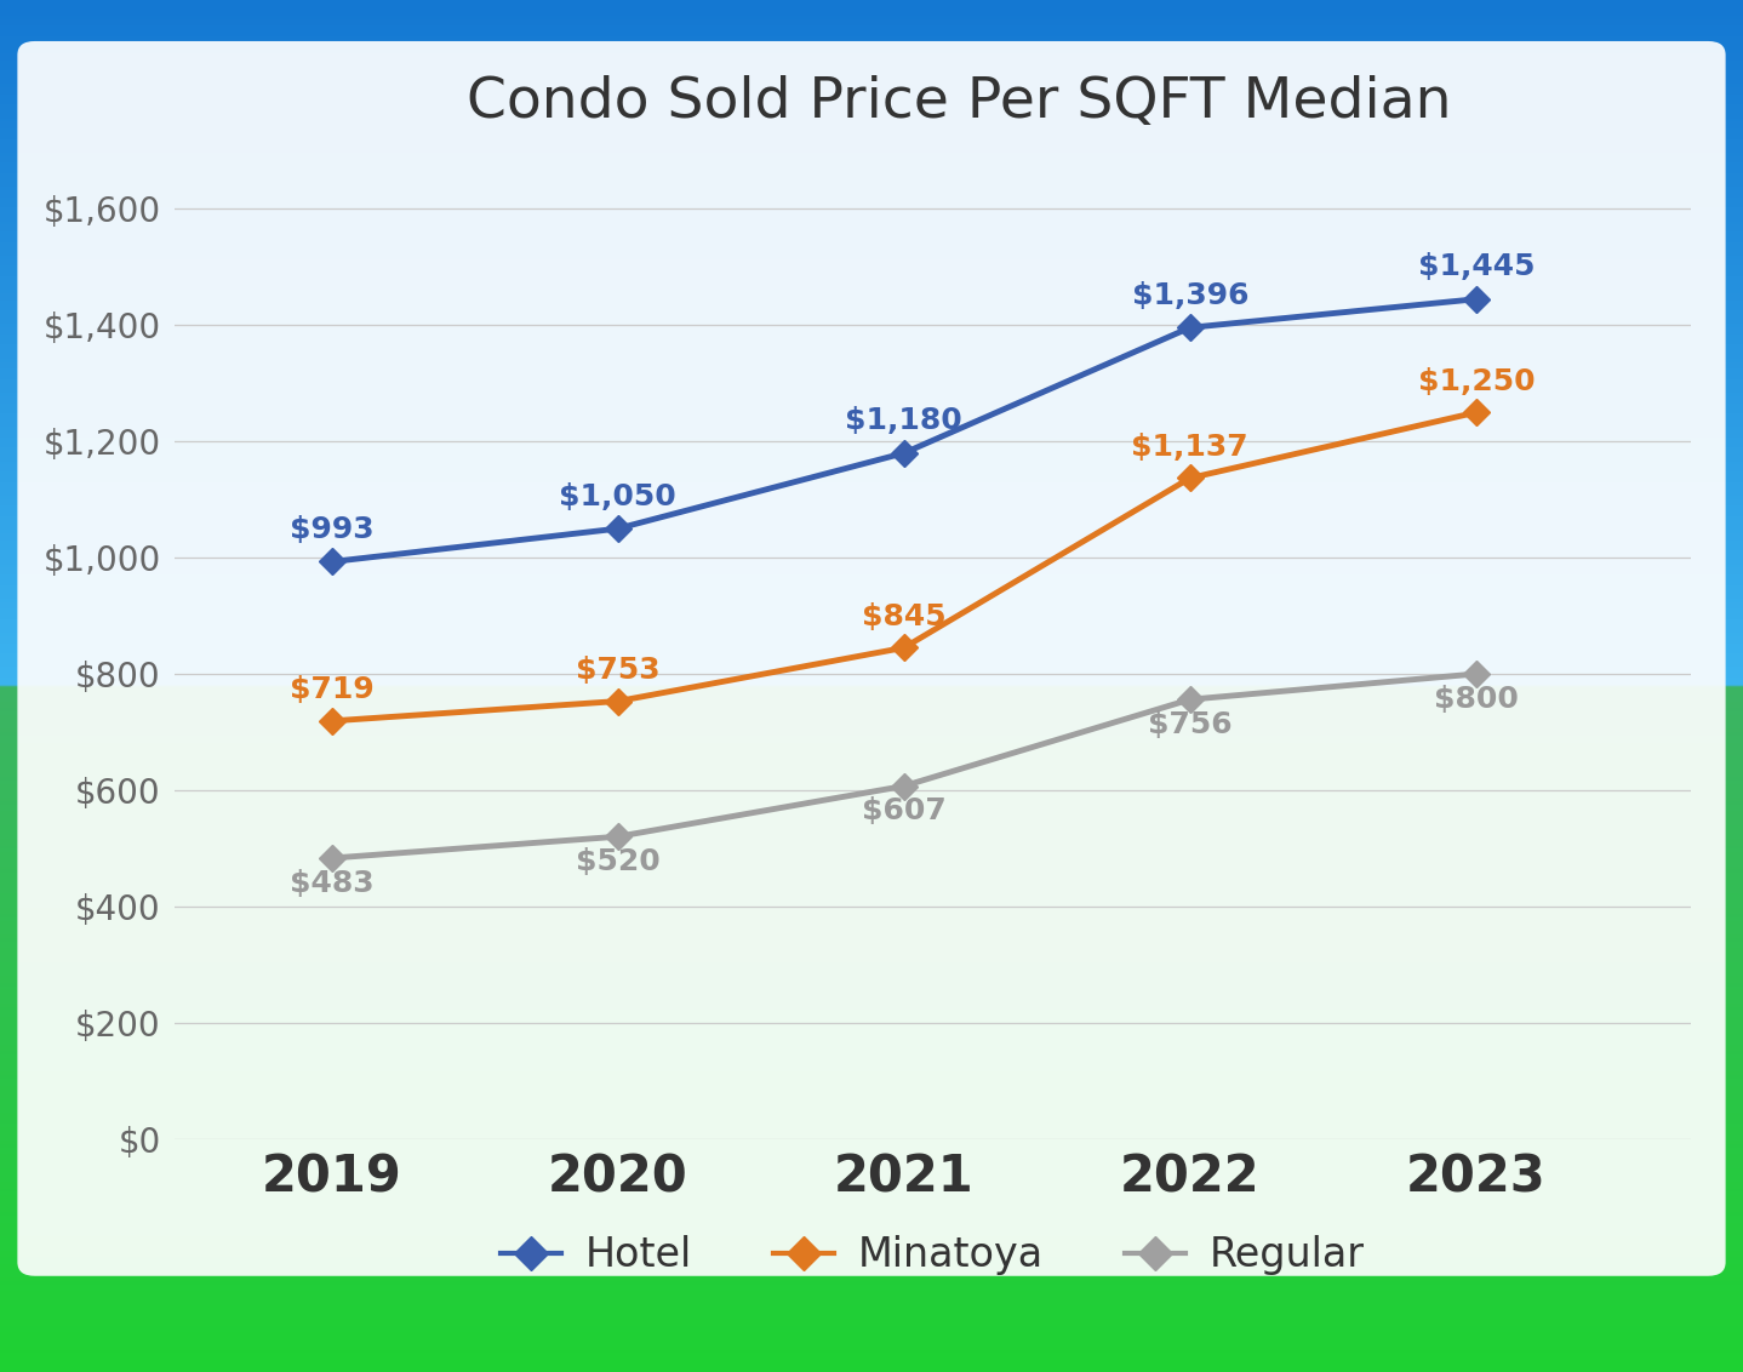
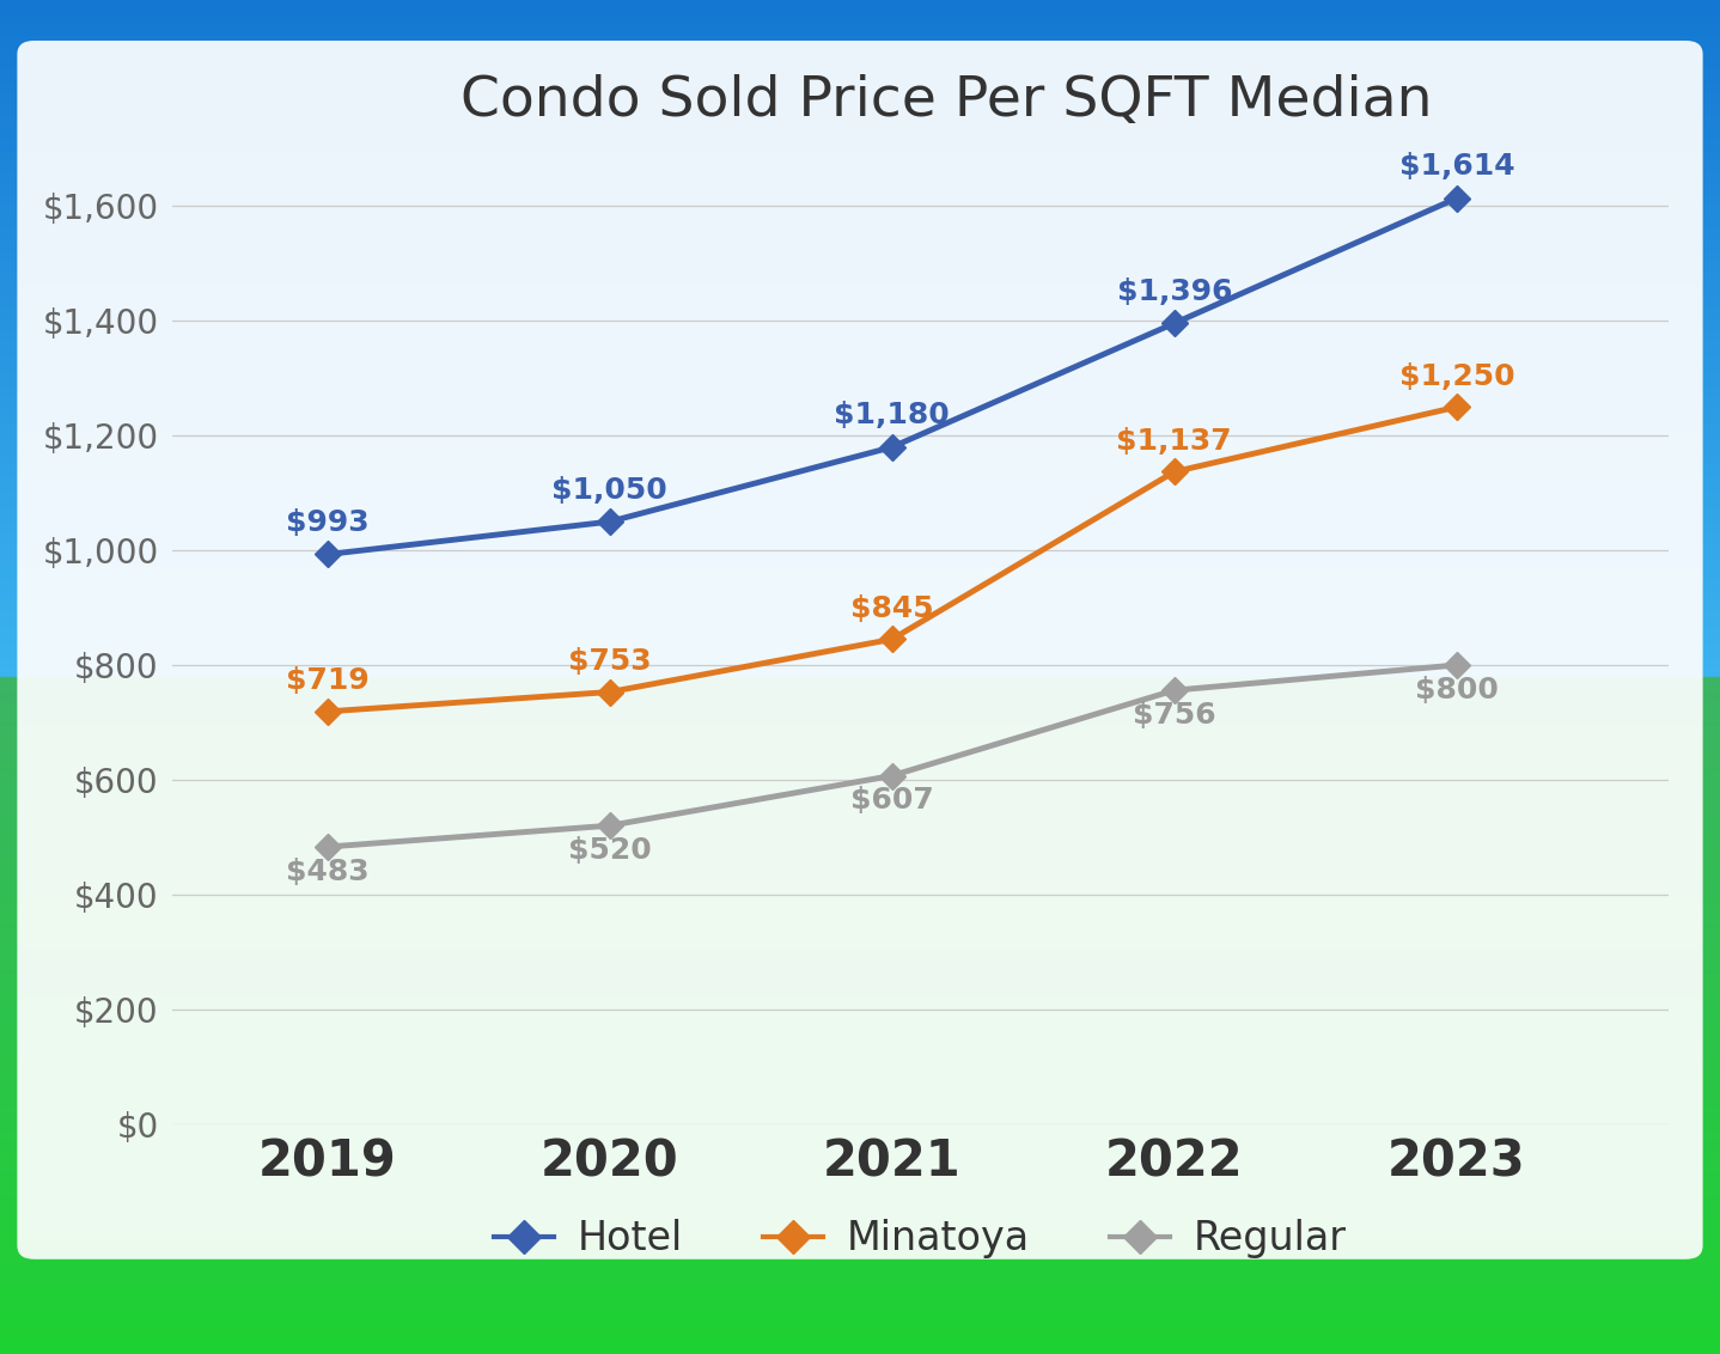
Hotel/2023: $1,445 -> $1,614
